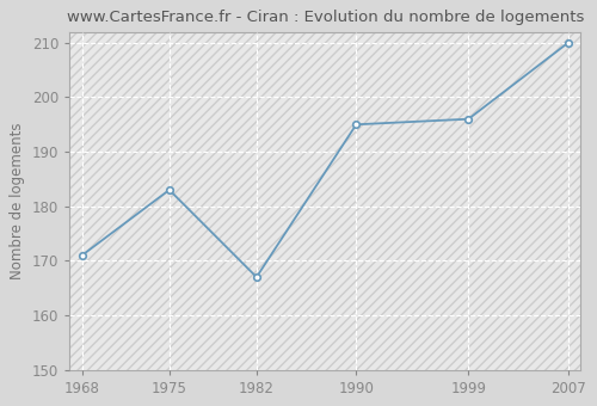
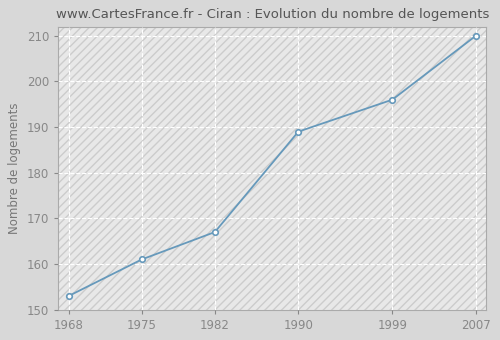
1968: 171 -> 153
1975: 183 -> 161
1990: 195 -> 189
